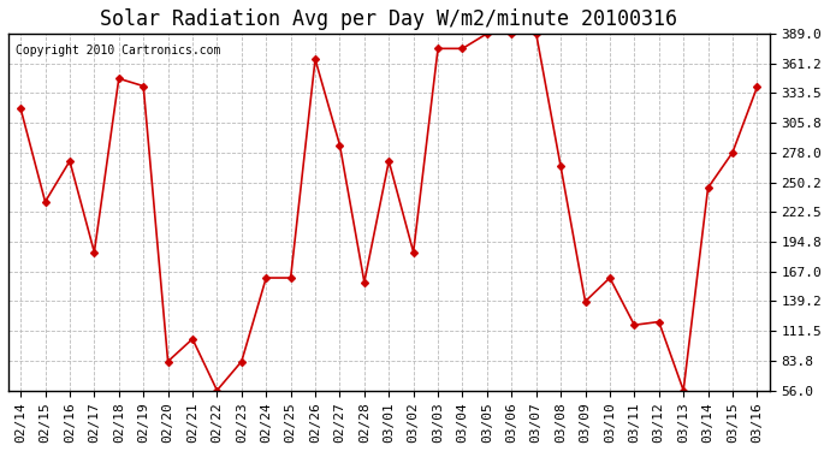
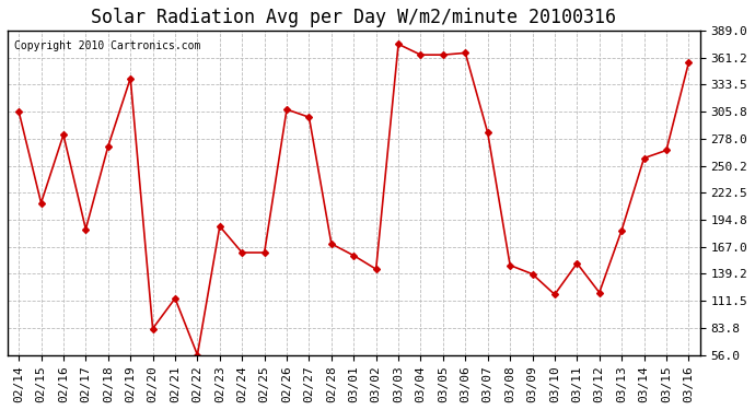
02/14: 319 -> 306
02/15: 232 -> 212
02/16: 270 -> 282
02/18: 347 -> 270
02/21: 104 -> 114
02/23: 83 -> 188
02/26: 365 -> 308
02/27: 285 -> 300
02/28: 157 -> 170
03/01: 270 -> 158
03/02: 185 -> 144
03/04: 375 -> 364
03/05: 389 -> 364
03/06: 389 -> 366
03/07: 389 -> 284
03/08: 265 -> 148
03/10: 161 -> 118
03/11: 117 -> 150
03/13: 56 -> 184
03/14: 245 -> 258
03/15: 278 -> 266
03/16: 339 -> 356
